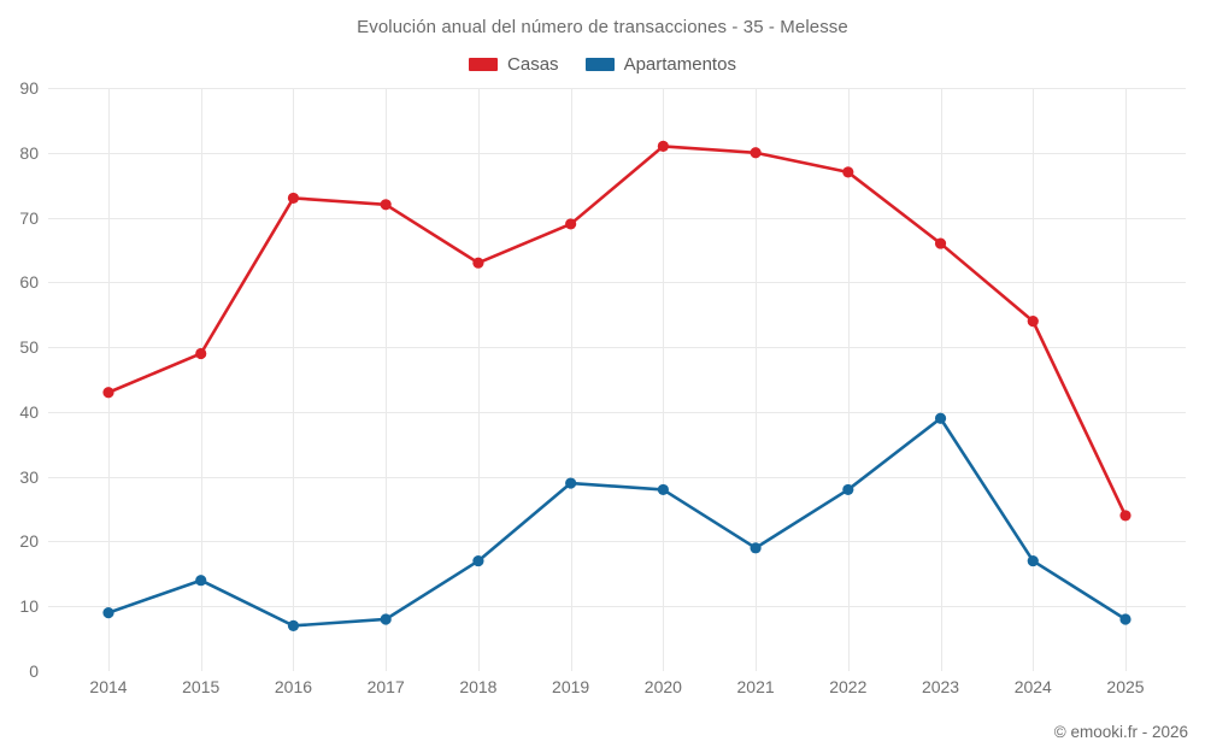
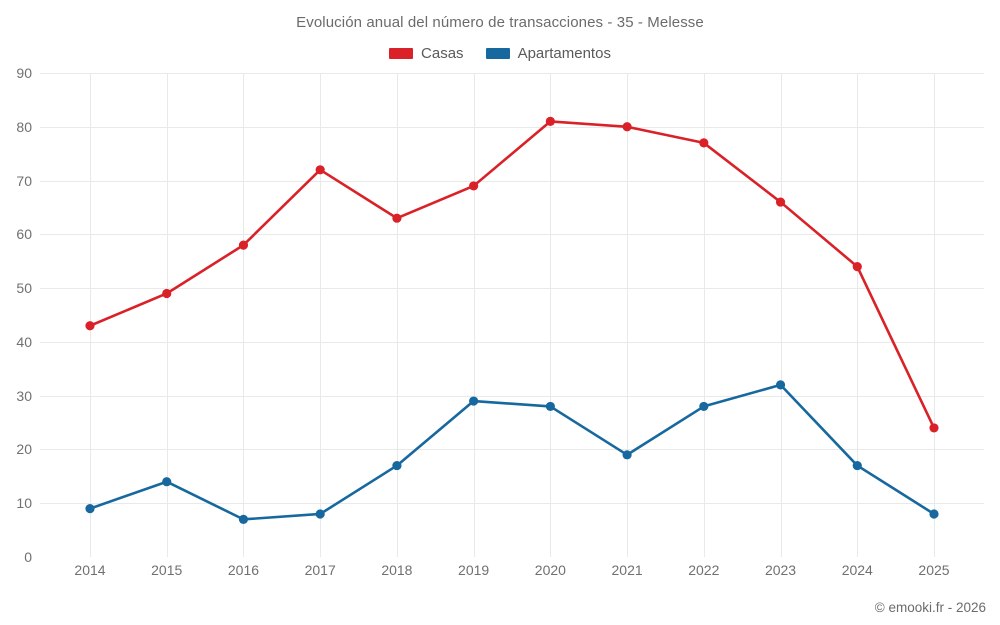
Casas/2016: 73 -> 58
Apartamentos/2023: 39 -> 32
